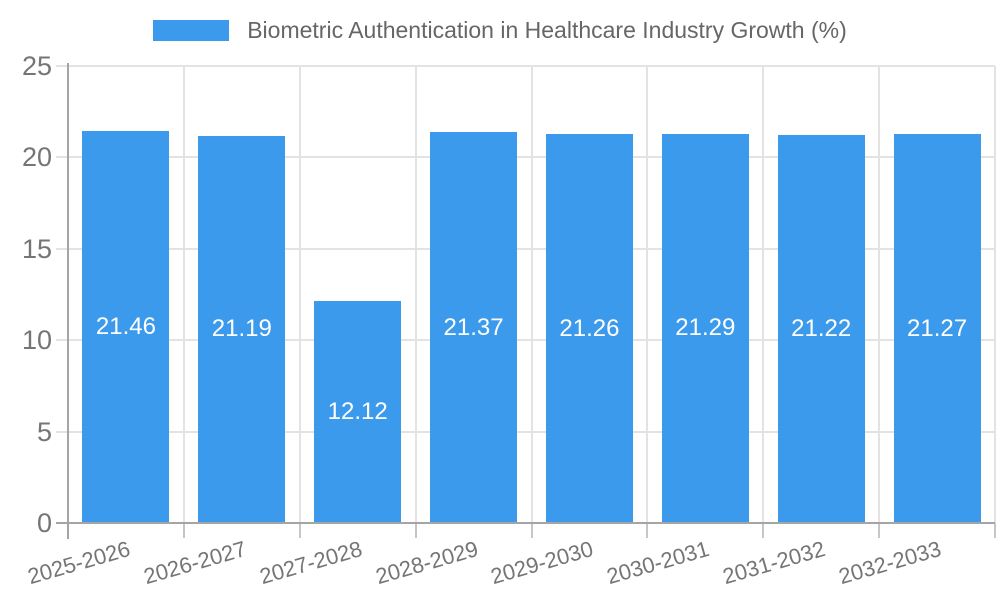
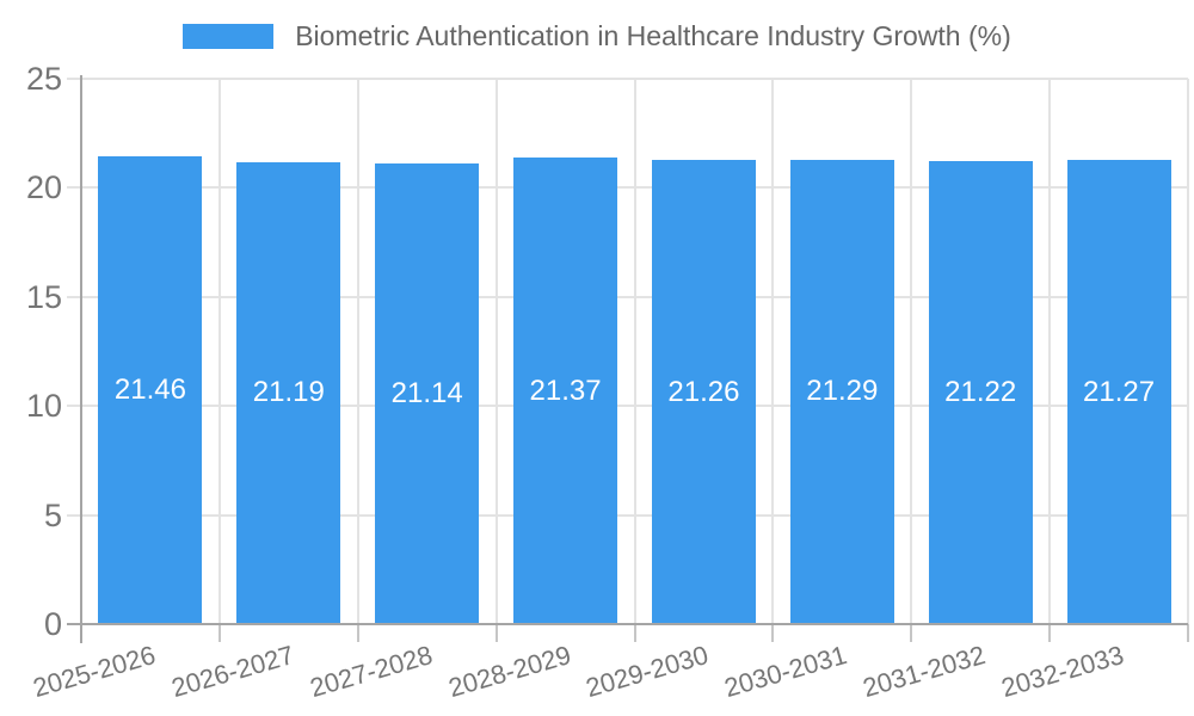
2027-2028: 12.12 -> 21.14
